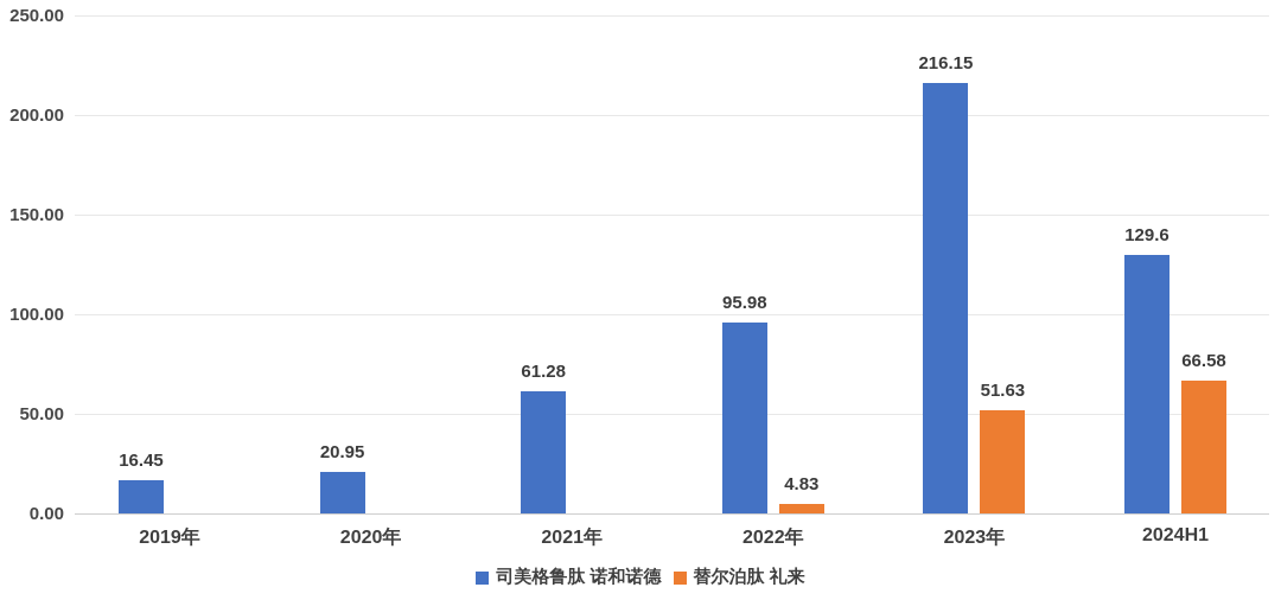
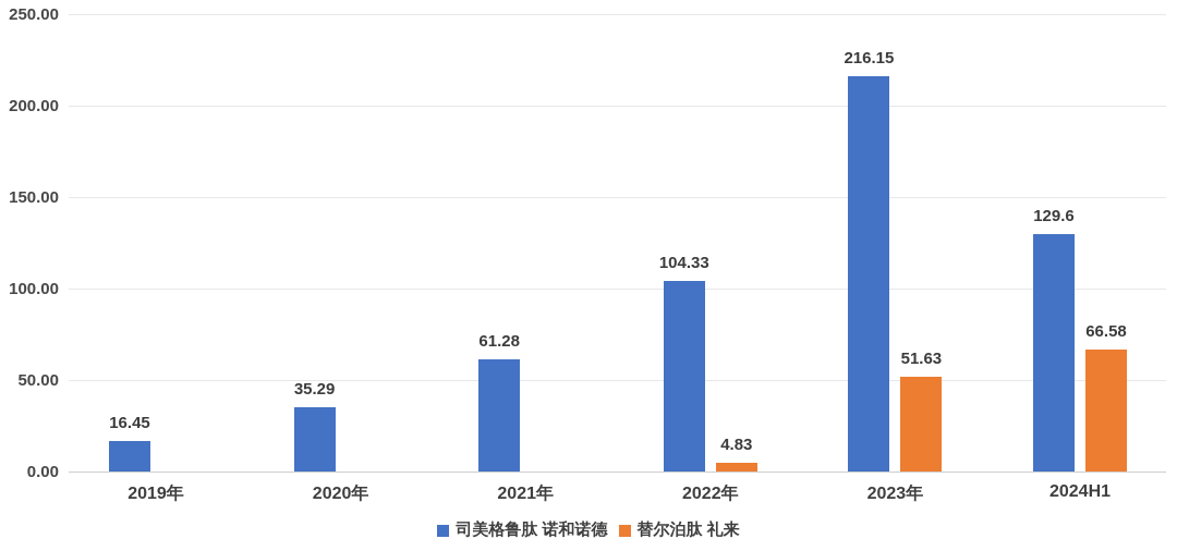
司美格鲁肽 诺和诺德/2020年: 20.95 -> 35.29
司美格鲁肽 诺和诺德/2022年: 95.98 -> 104.33
